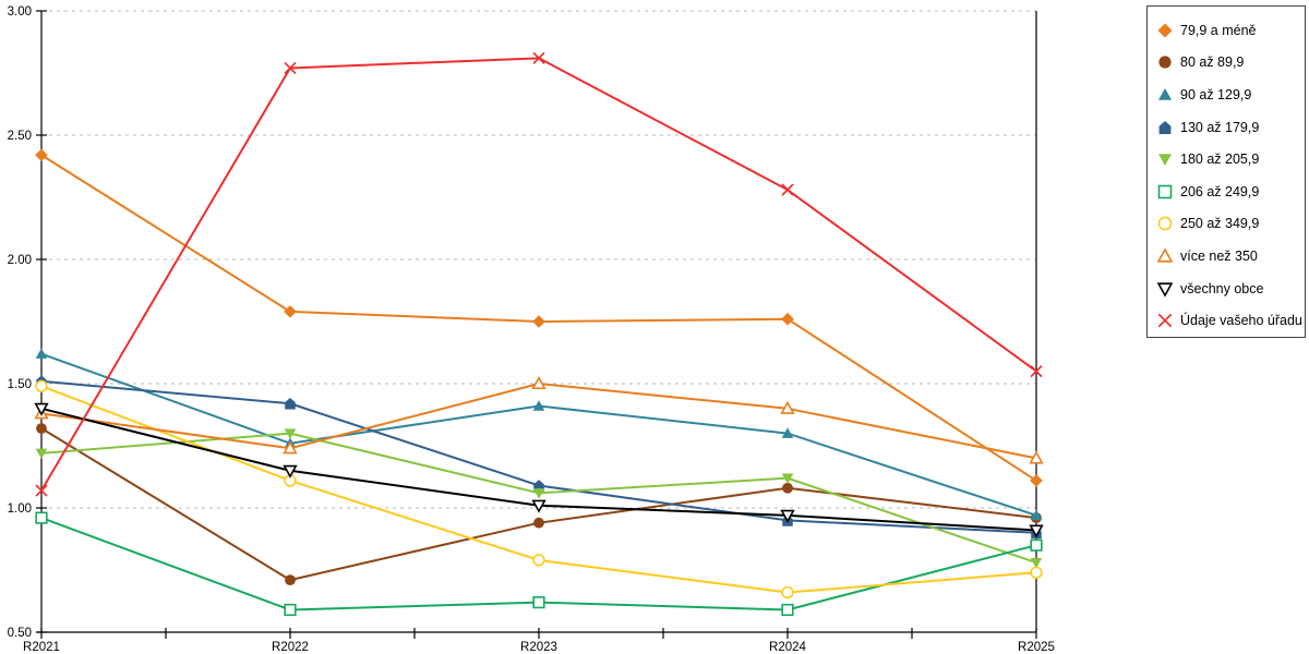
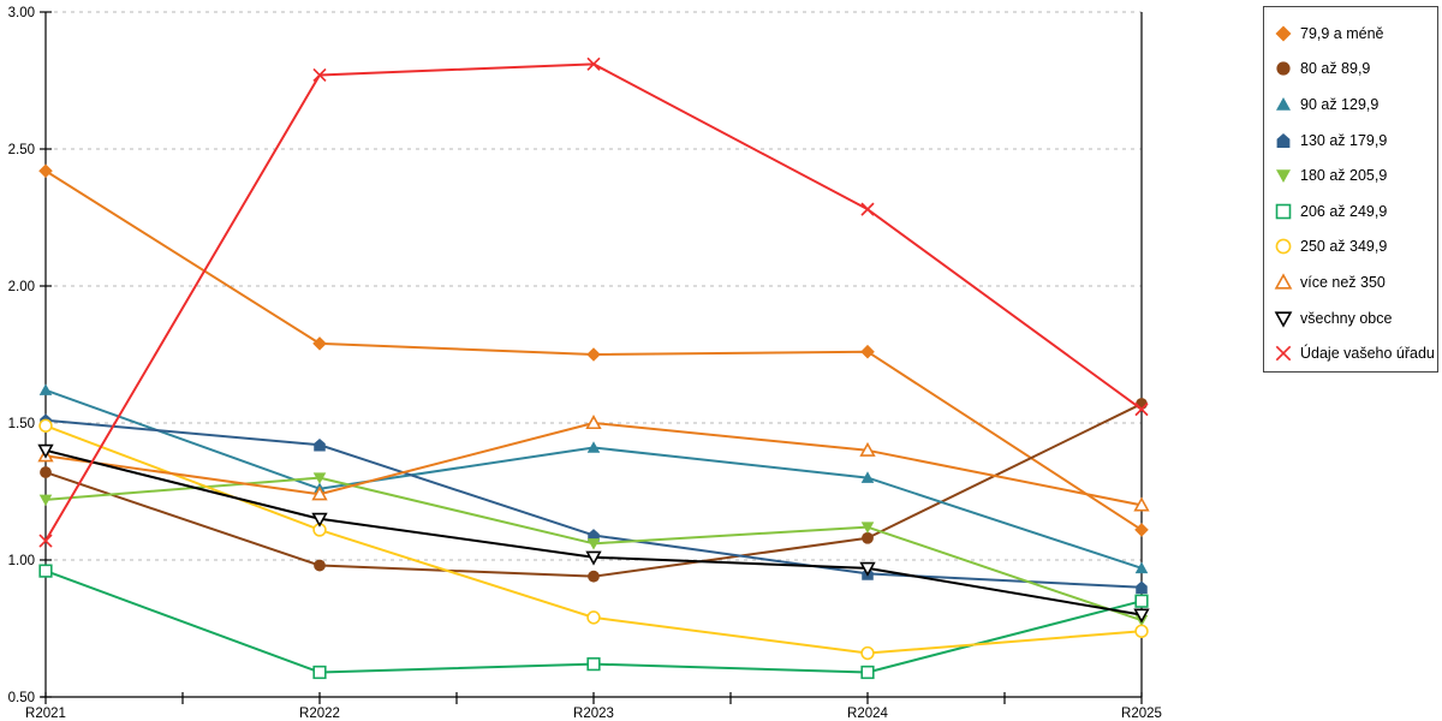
80 až 89,9/R2022: 0.71 -> 0.98
80 až 89,9/R2025: 0.96 -> 1.57
všechny obce/R2025: 0.91 -> 0.80
